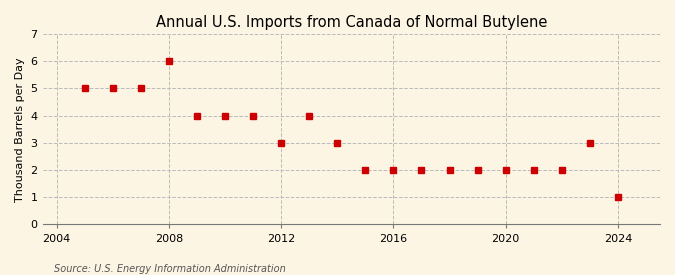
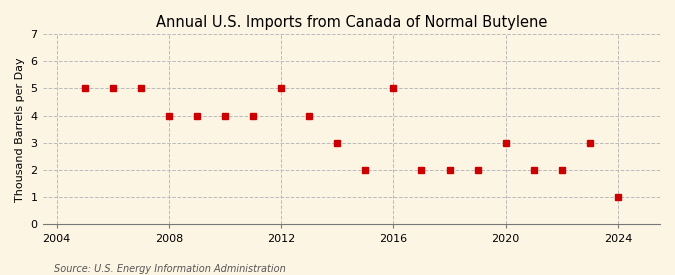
2008: 6 -> 4
2012: 3 -> 5
2016: 2 -> 5
2020: 2 -> 3
